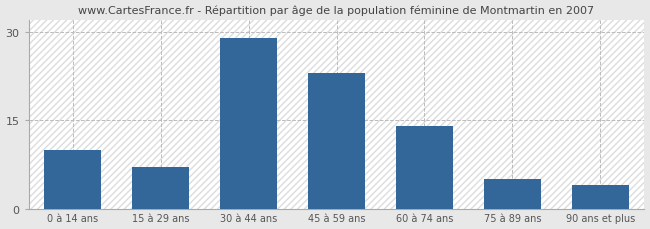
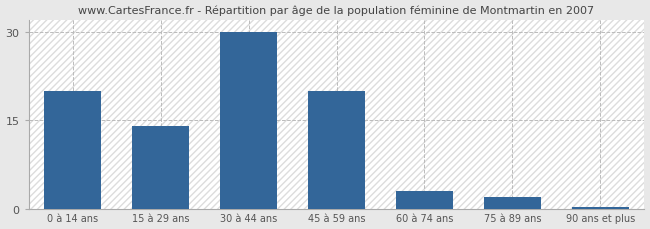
0 à 14 ans: 10.0 -> 20.0
15 à 29 ans: 7.0 -> 14.0
30 à 44 ans: 29.0 -> 30.0
45 à 59 ans: 23.0 -> 20.0
60 à 74 ans: 14.0 -> 3.0
75 à 89 ans: 5.0 -> 2.0
90 ans et plus: 4.0 -> 0.3
